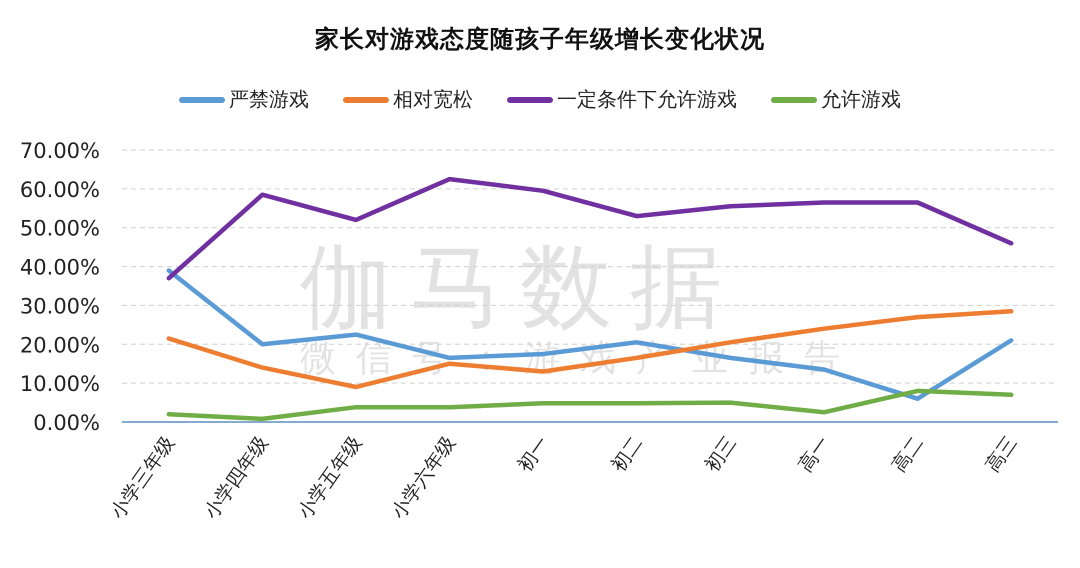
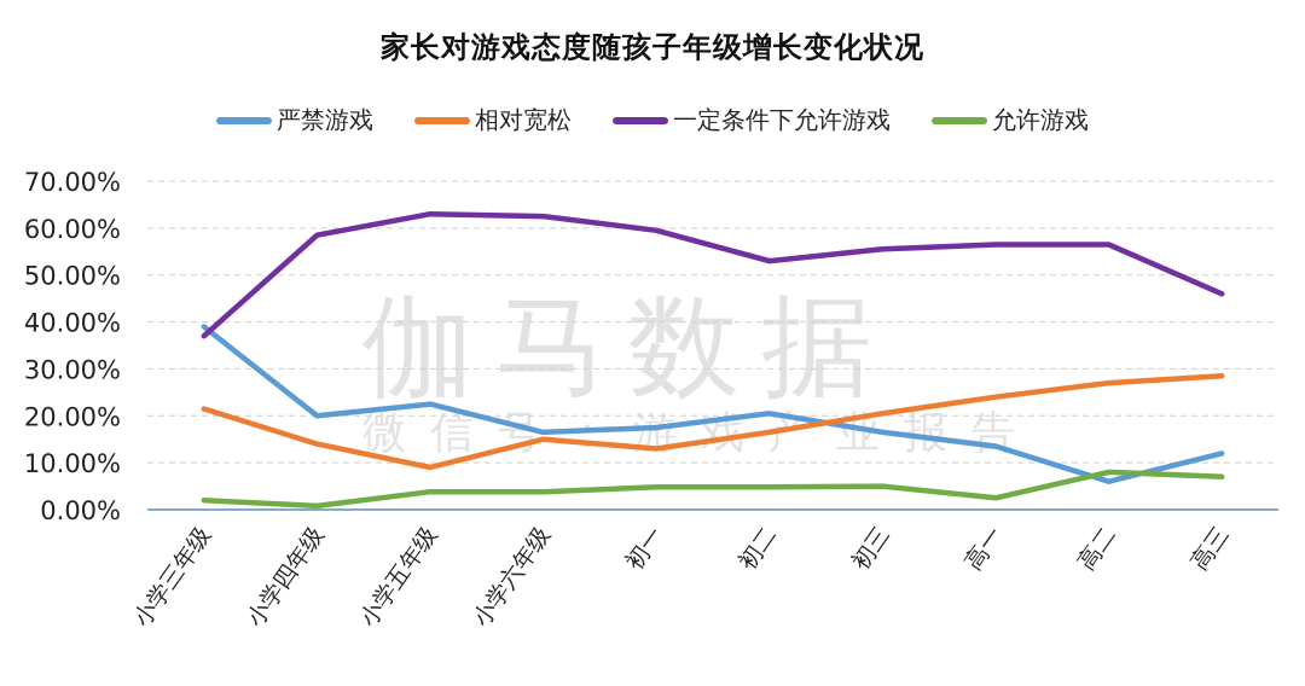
一定条件下允许游戏/小学五年级: 52% -> 63%
严禁游戏/高三: 21% -> 12%
